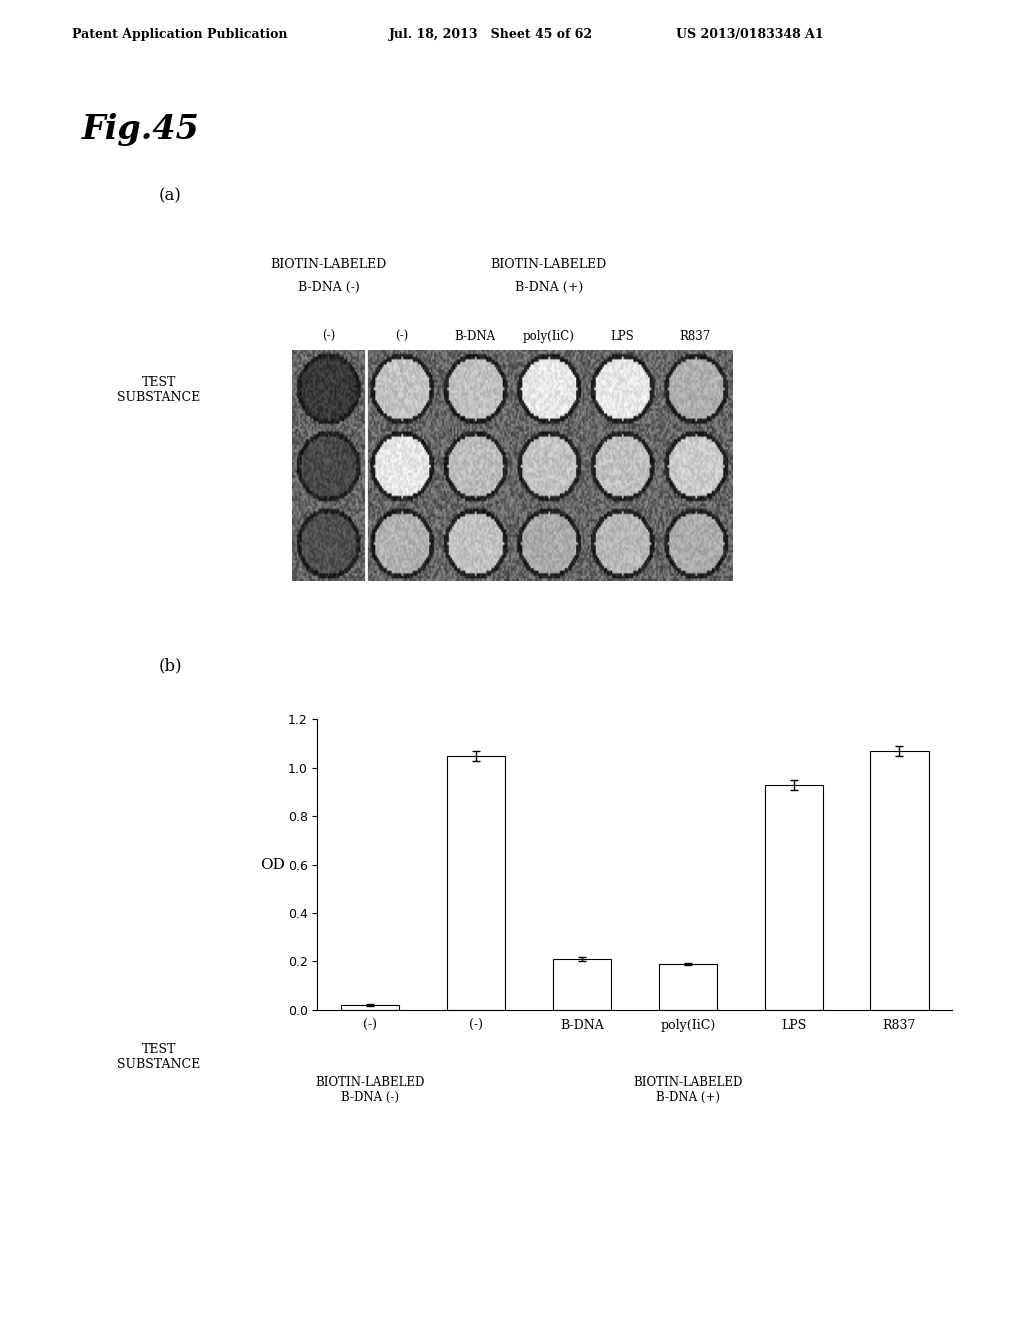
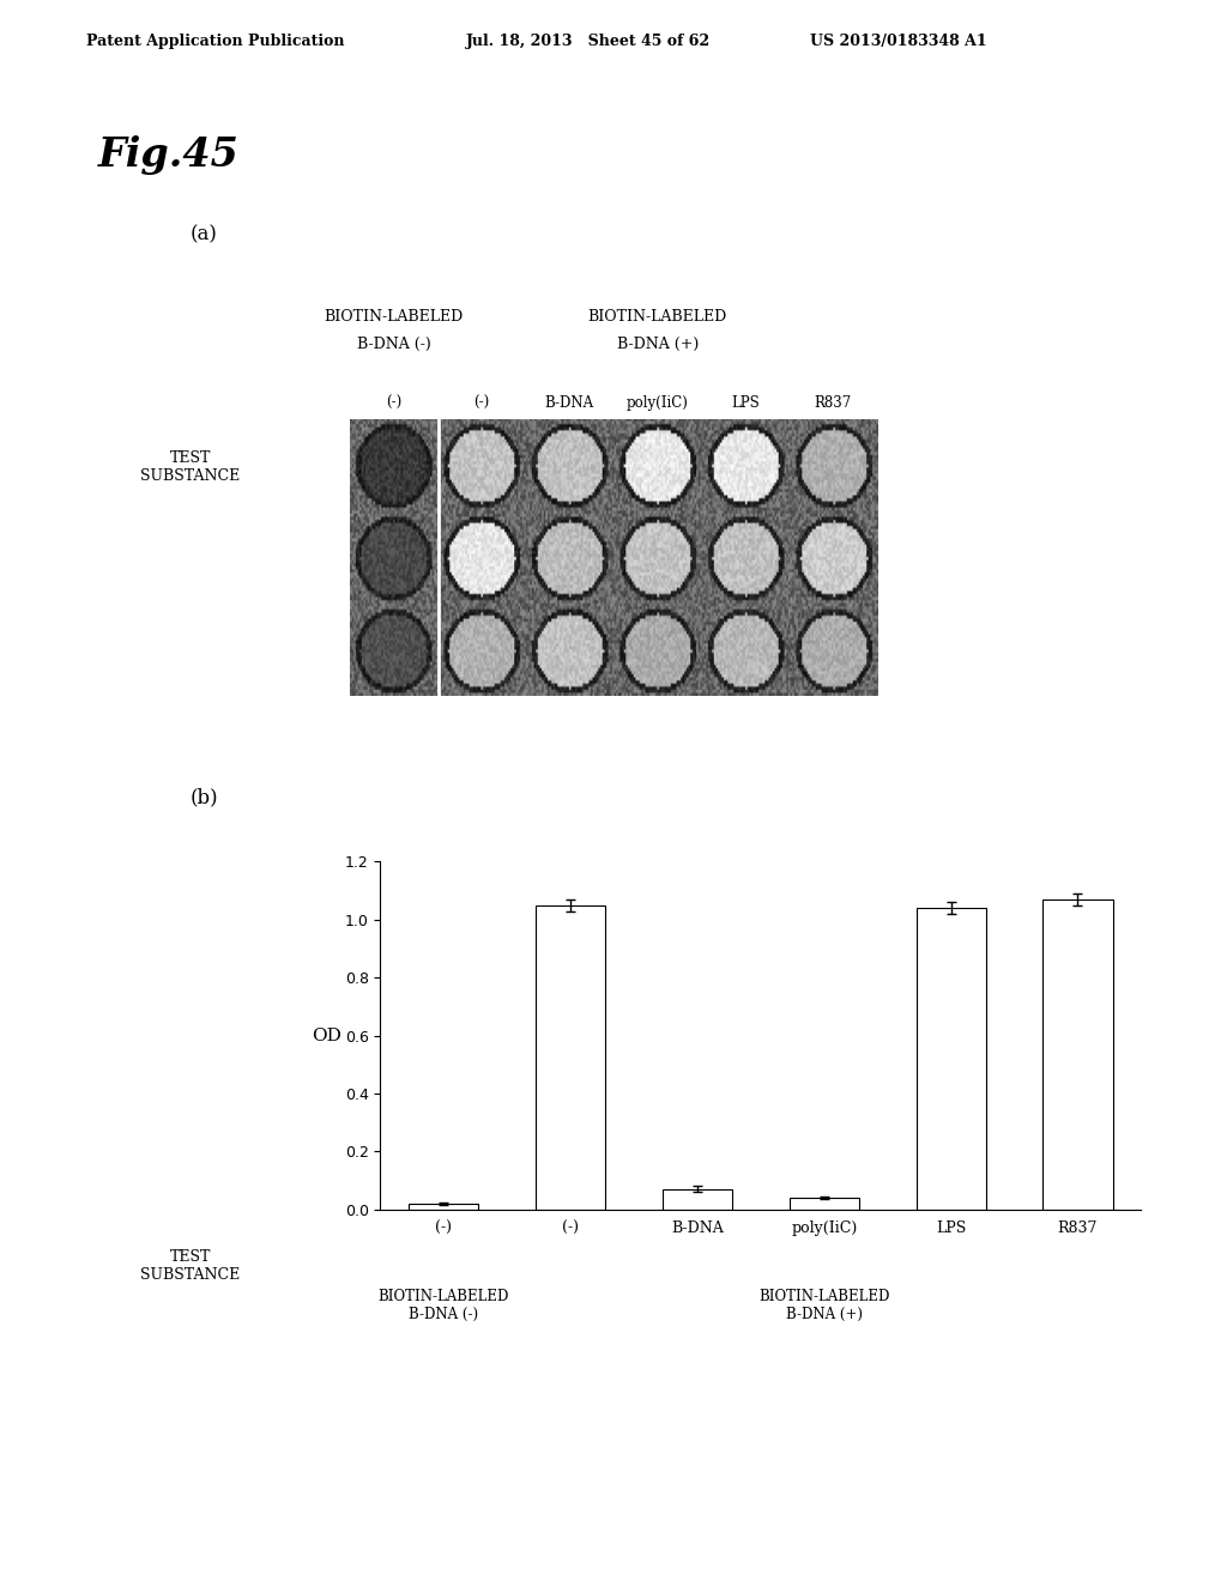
B-DNA: 0.21 -> 0.07
poly(IiC): 0.19 -> 0.04
LPS: 0.93 -> 1.04
